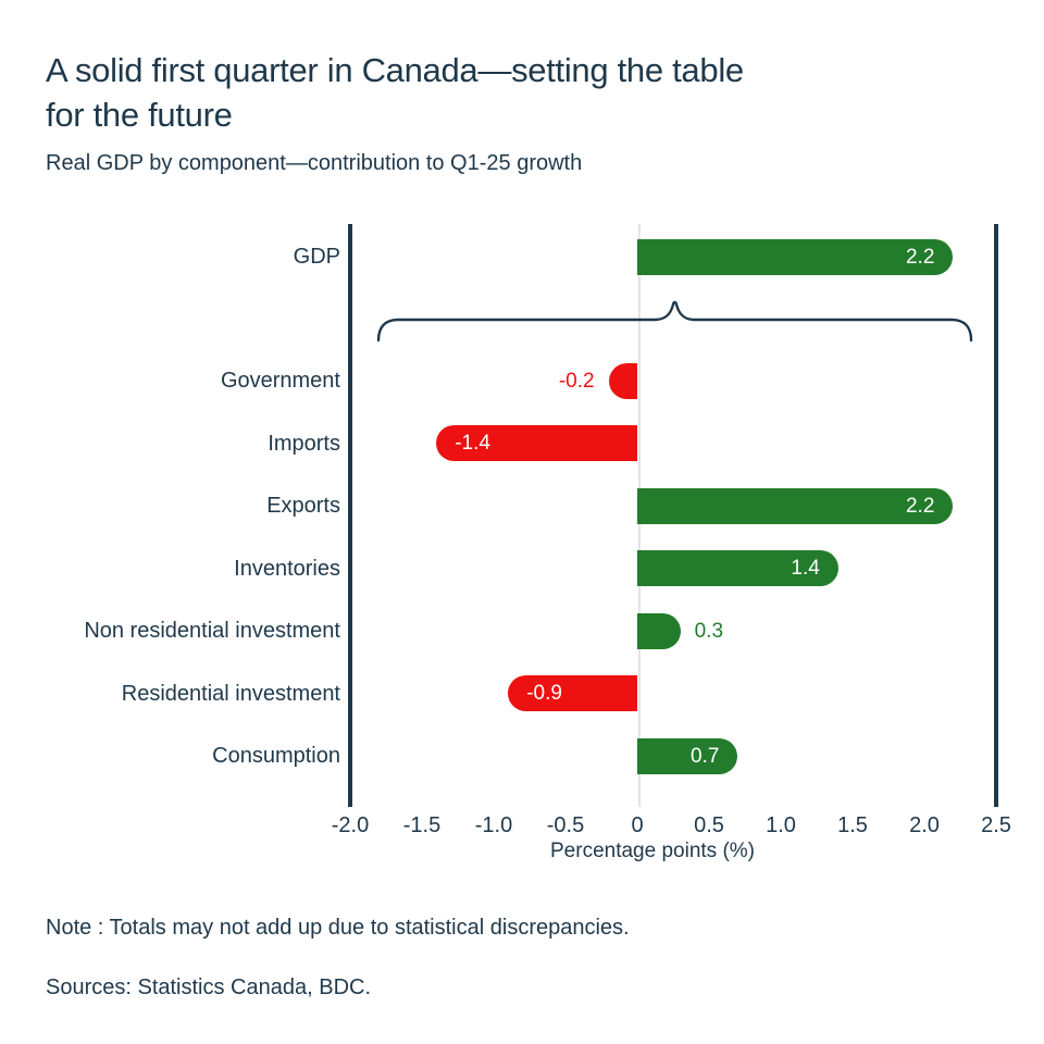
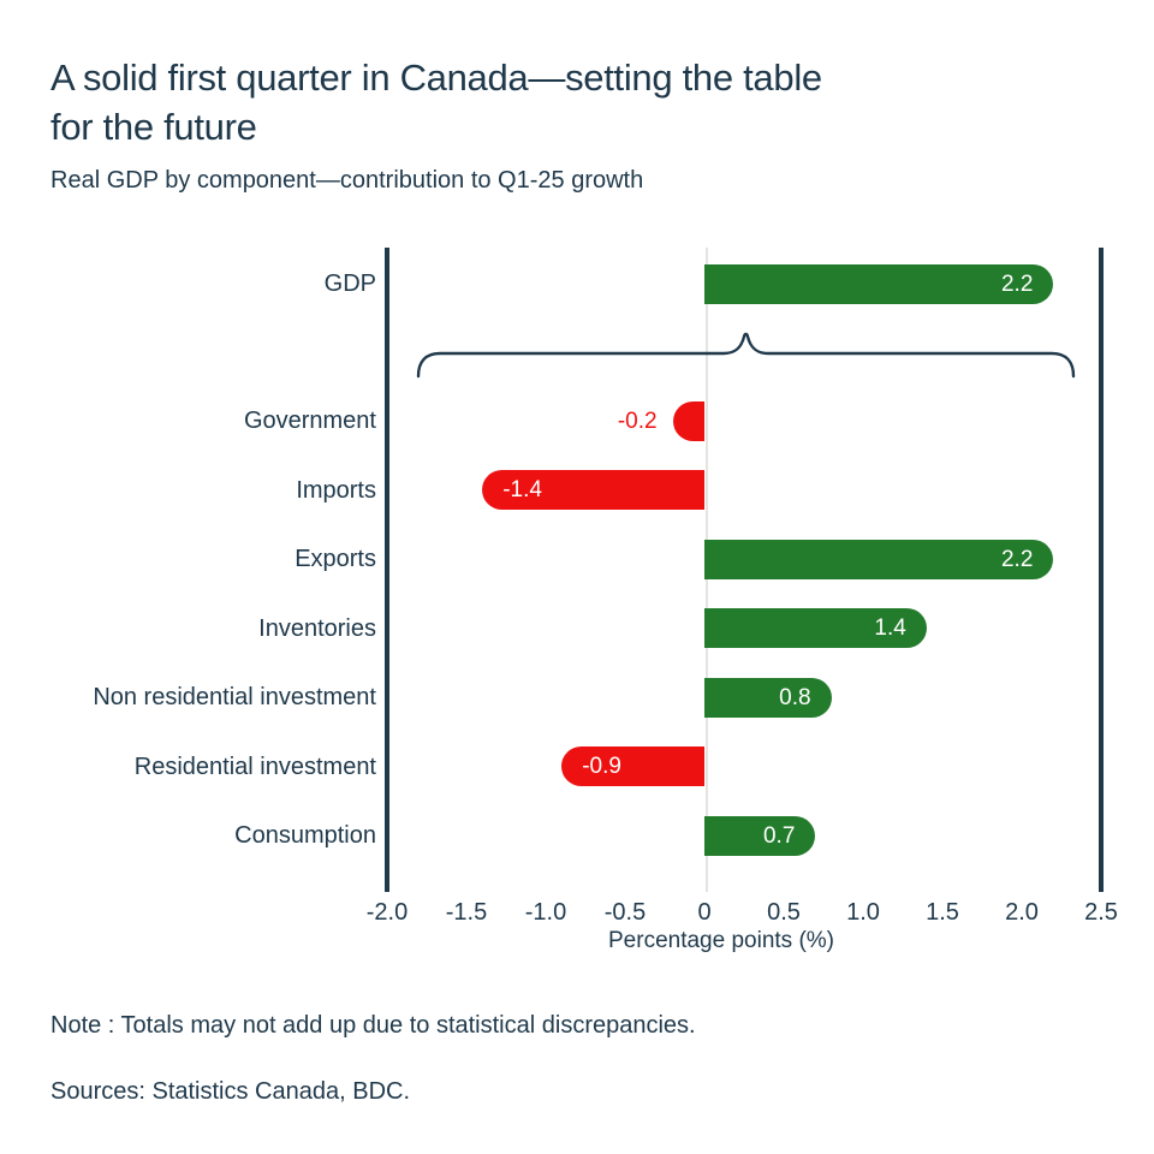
Non residential investment: 0.3 -> 0.8
